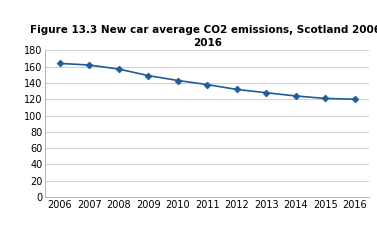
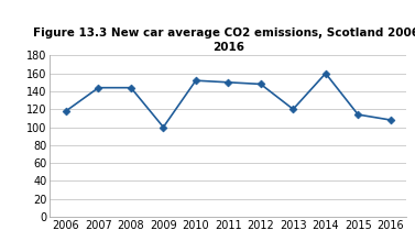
2006: 164 -> 118
2007: 162 -> 144
2008: 157 -> 144
2009: 149 -> 100
2010: 143 -> 152
2011: 138 -> 150
2012: 132 -> 148
2013: 128 -> 120
2014: 124 -> 160
2015: 121 -> 114
2016: 120 -> 108
